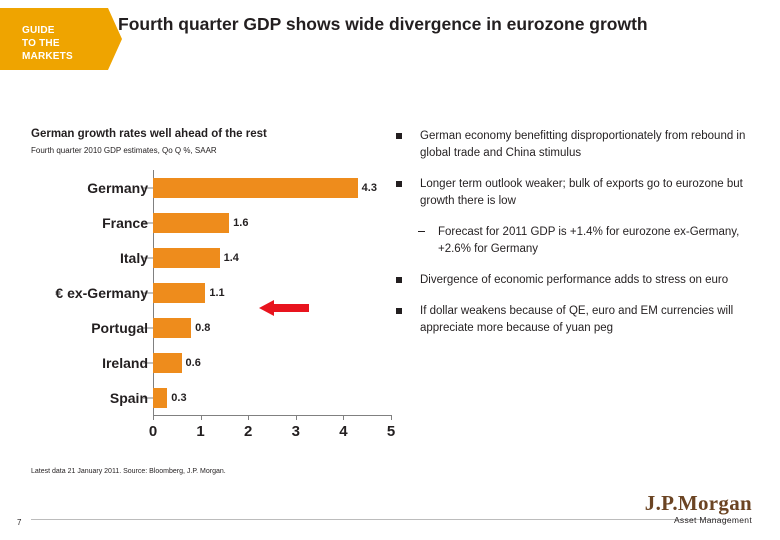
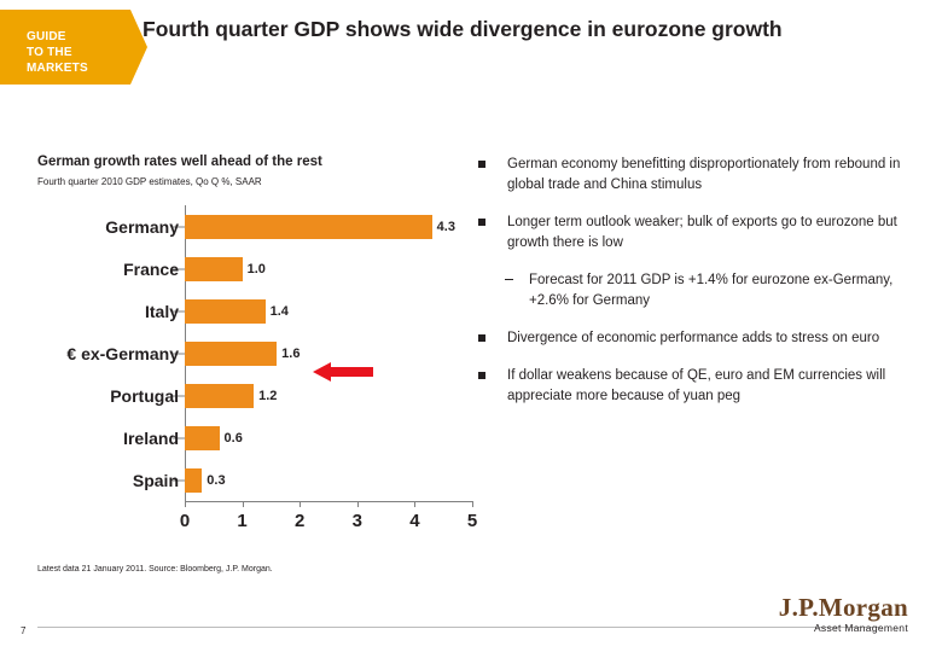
France: 1.6 -> 1.0
€ ex-Germany: 1.1 -> 1.6
Portugal: 0.8 -> 1.2
